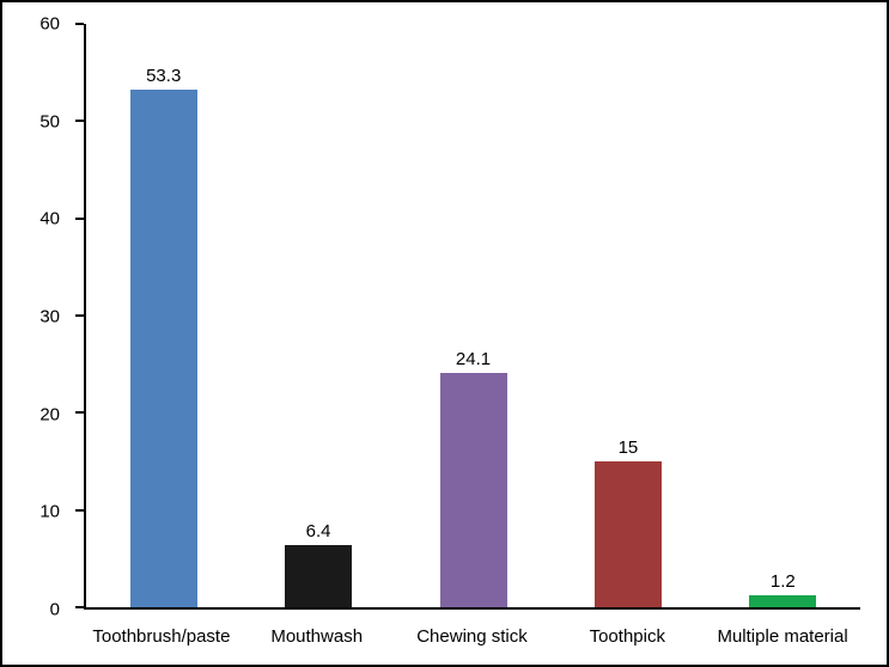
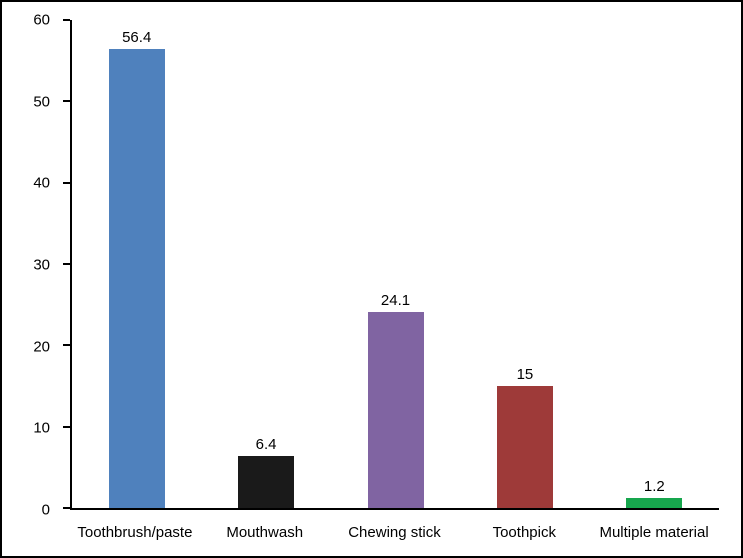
Toothbrush/paste: 53.3 -> 56.4
